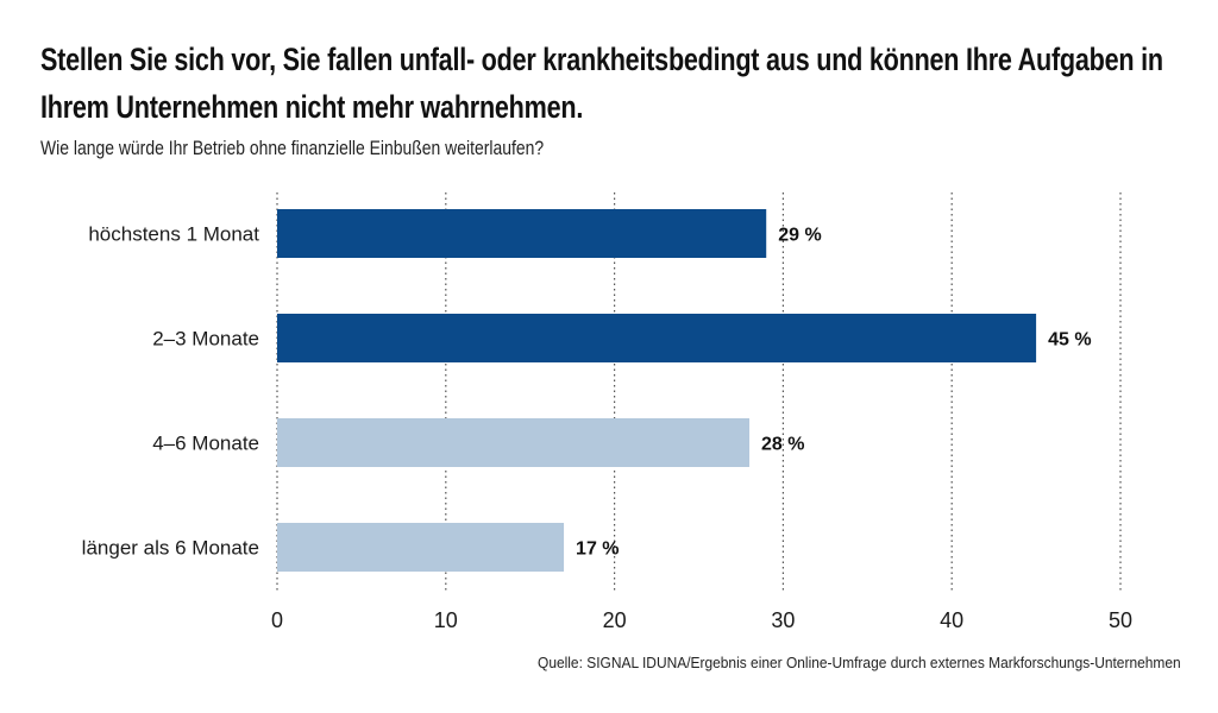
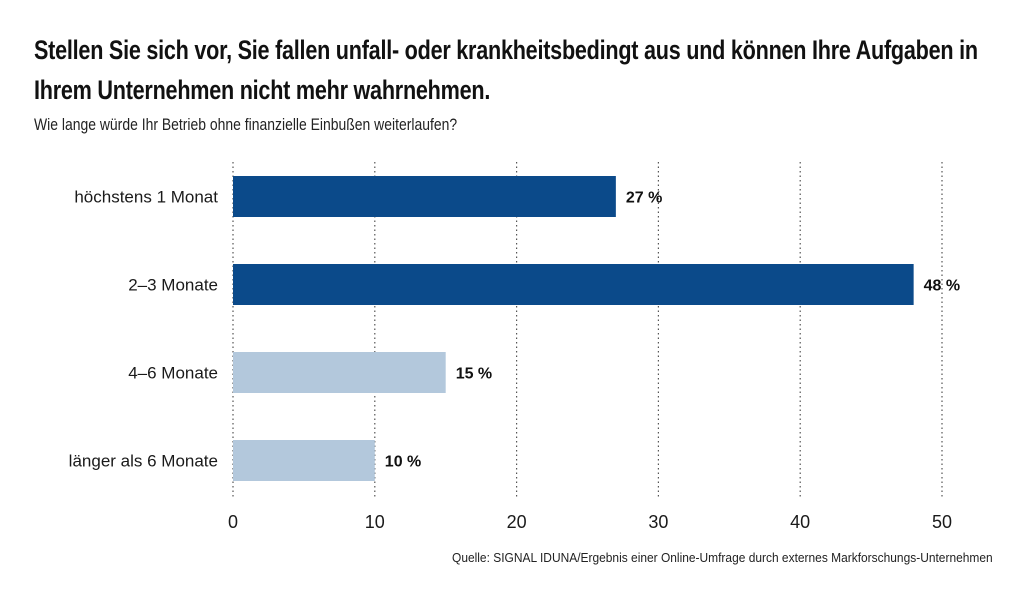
höchstens 1 Monat: 29 -> 27
2–3 Monate: 45 -> 48
4–6 Monate: 28 -> 15
länger als 6 Monate: 17 -> 10
